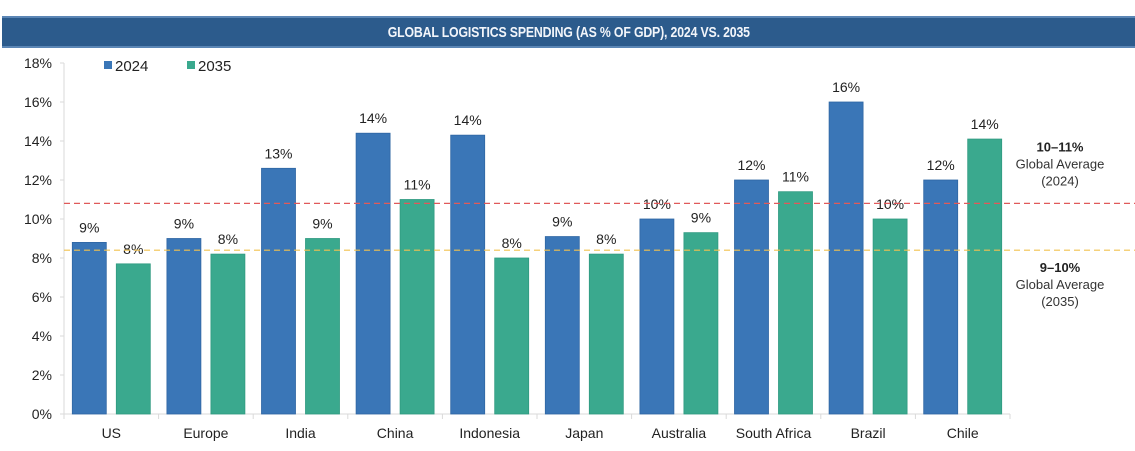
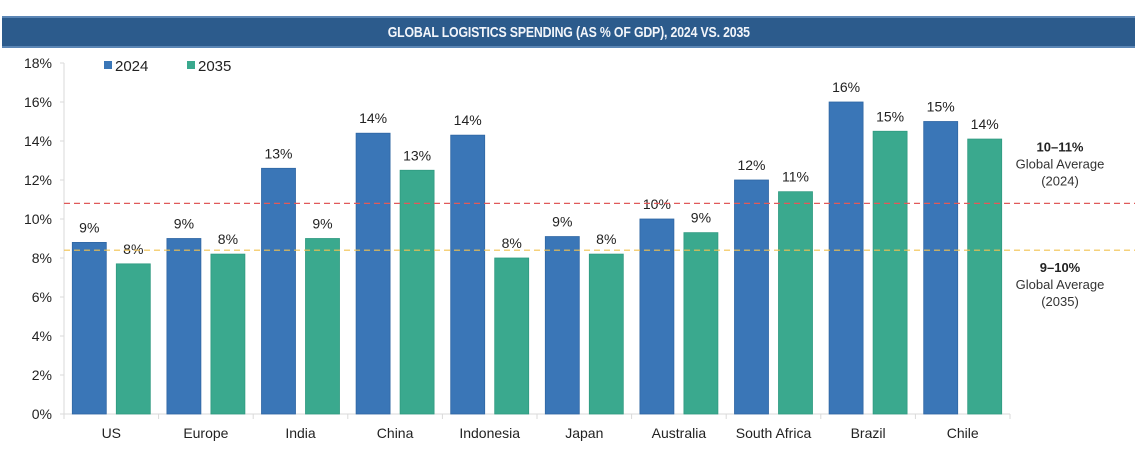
2035/China: 11% -> 13%
2035/Brazil: 10% -> 15%
2024/Chile: 12% -> 15%
